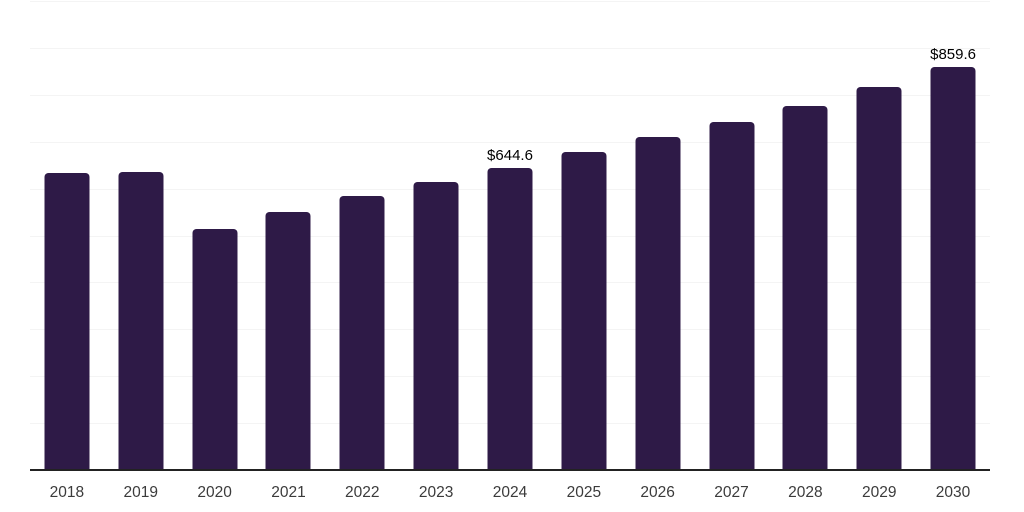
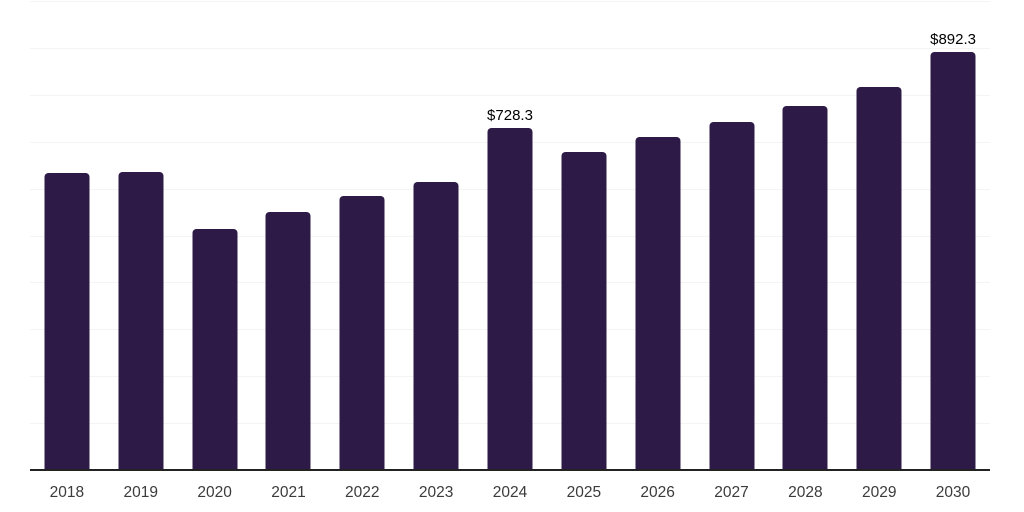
2024: $644.6 -> $728.3
2030: $859.6 -> $892.3
